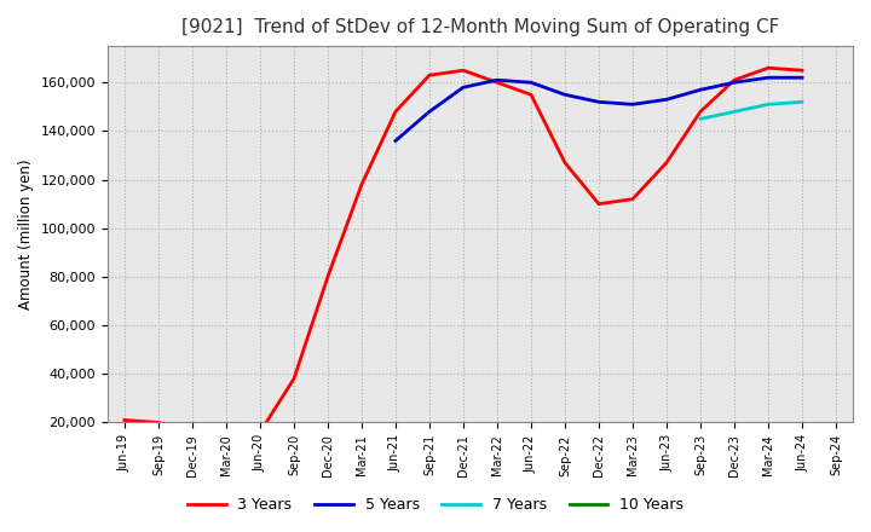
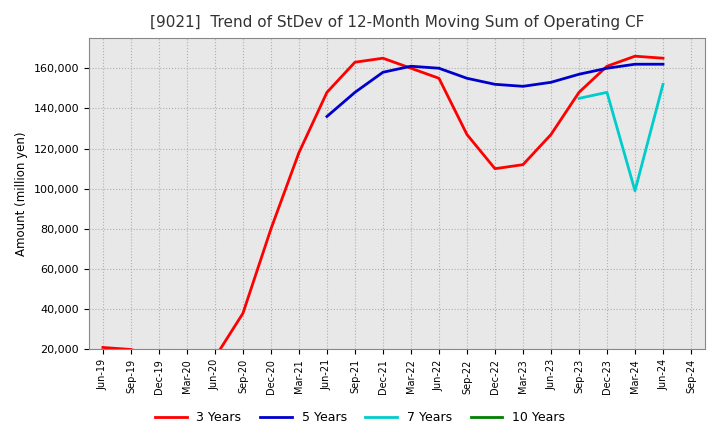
7 Years/Mar-24: 151,000 -> 99,000
